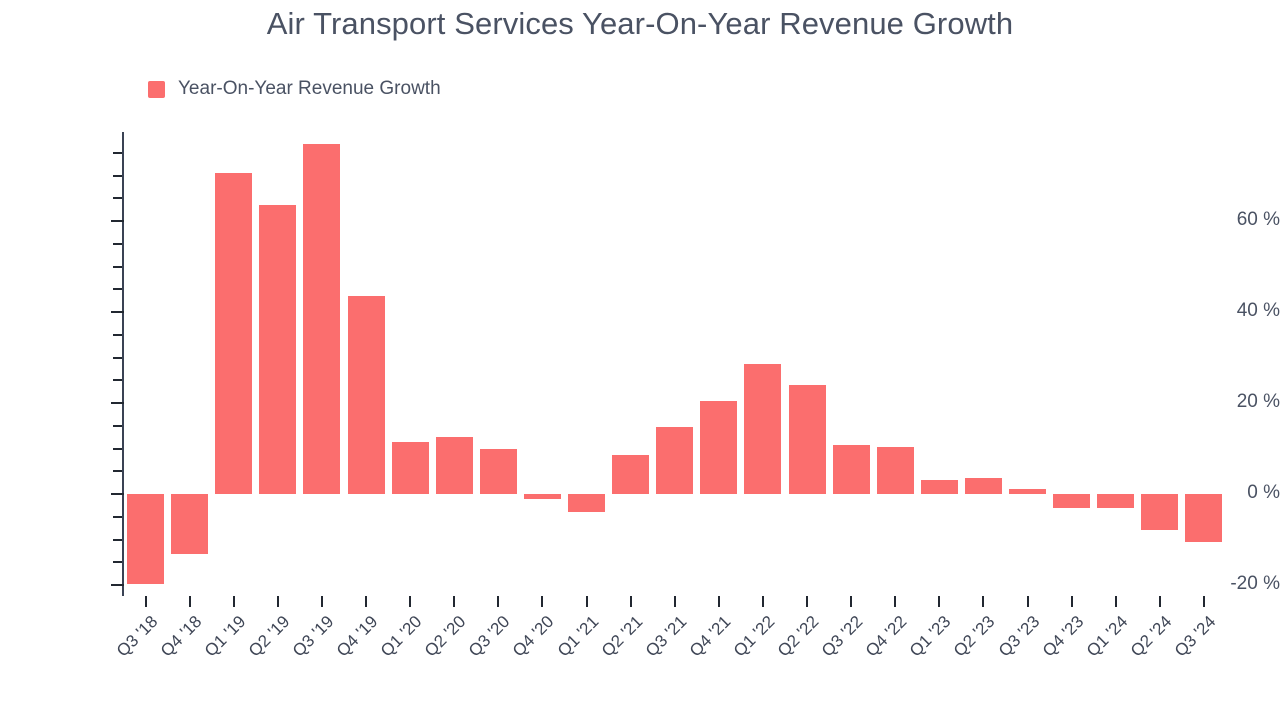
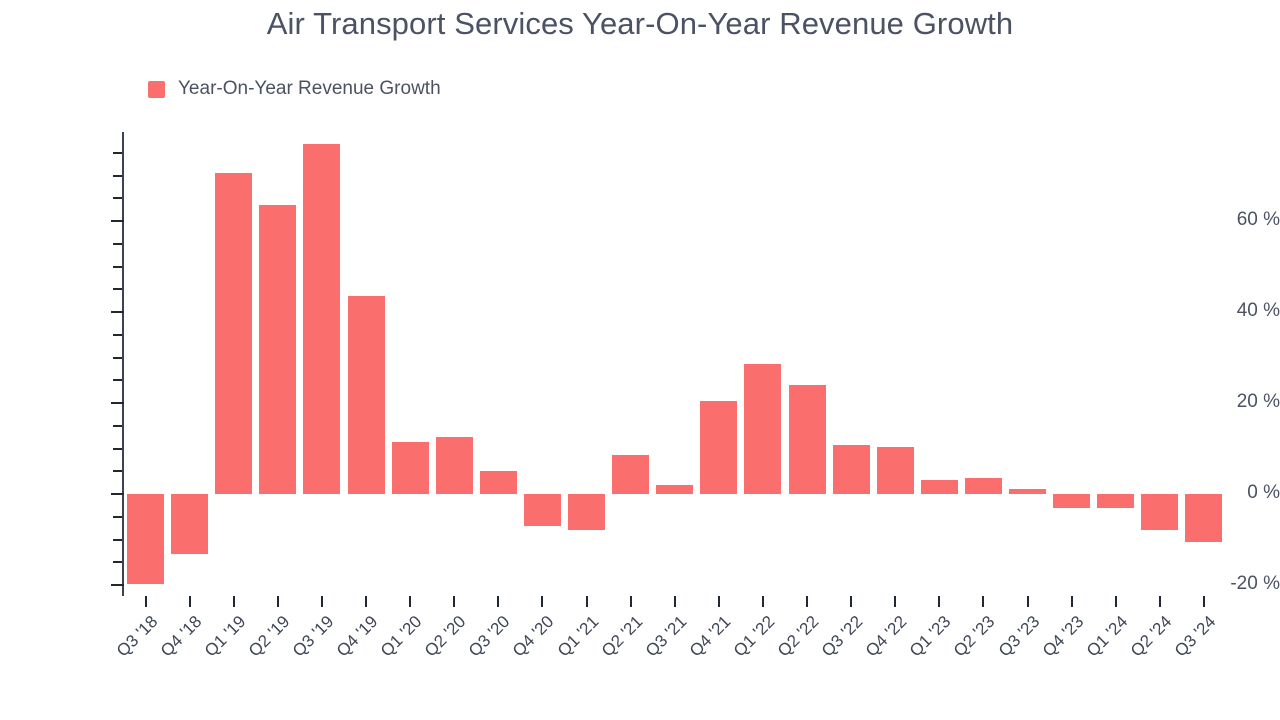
Q3 '20: 10% -> 5%
Q4 '20: -1% -> -7%
Q1 '21: -4% -> -8%
Q3 '21: 15% -> 2%
